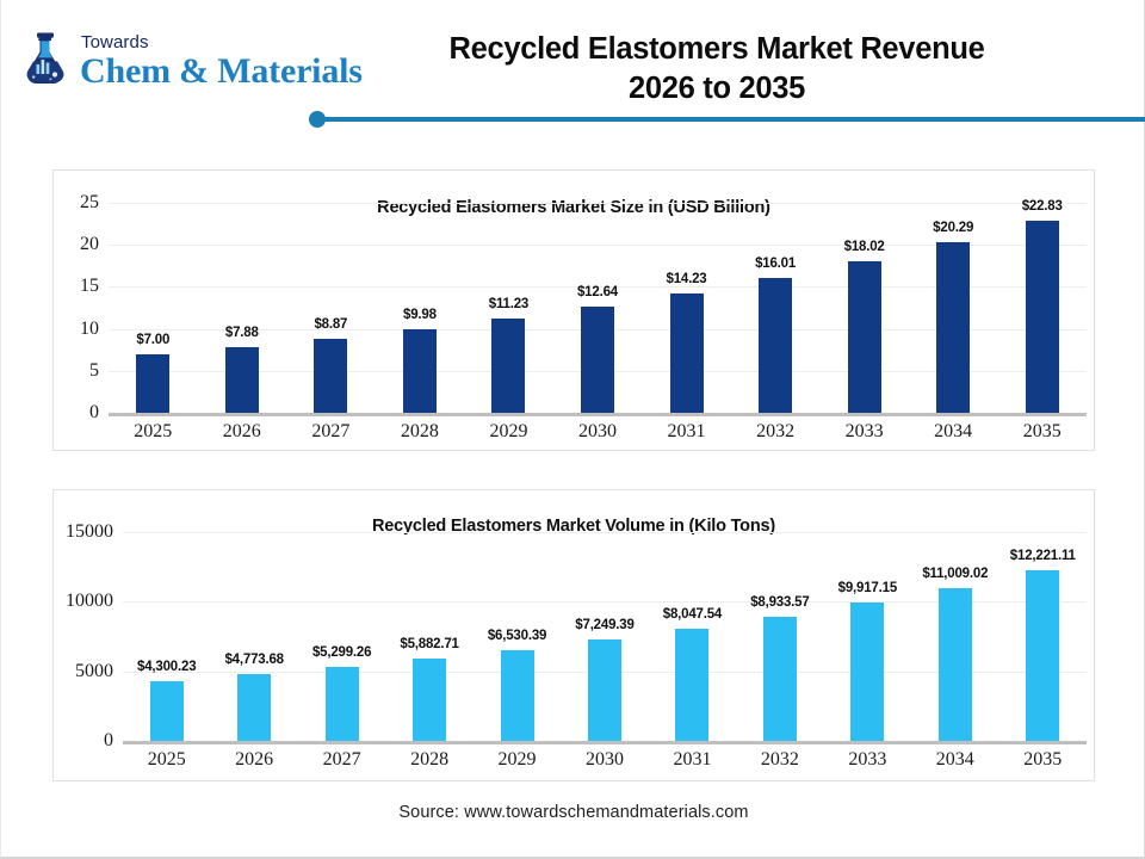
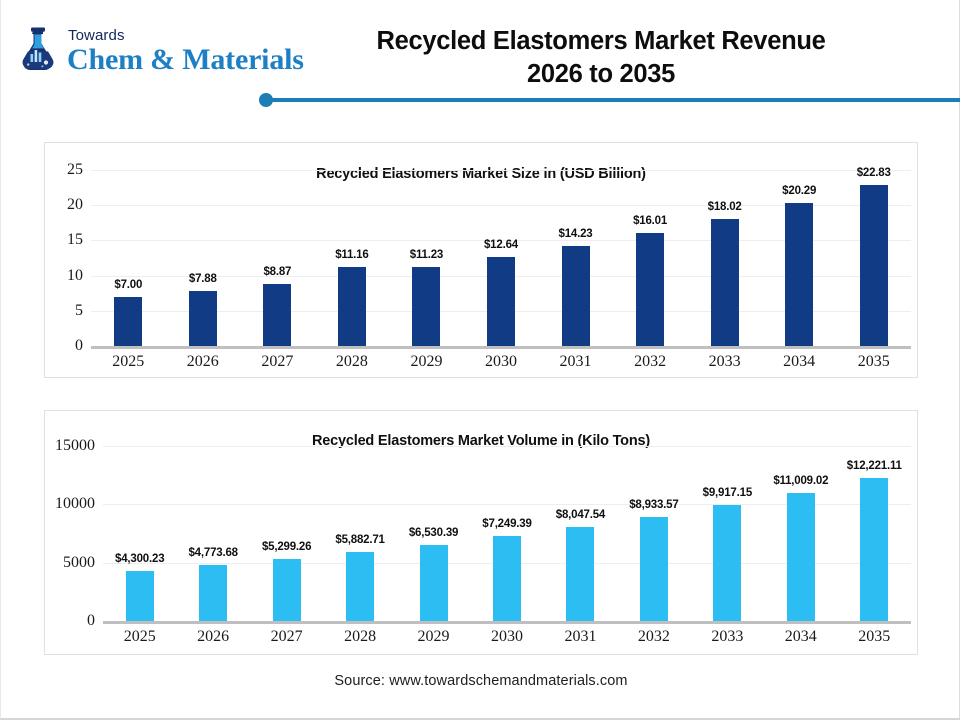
Recycled Elastomers Market Size in (USD Billion)/2028: $9.98 -> $11.16
